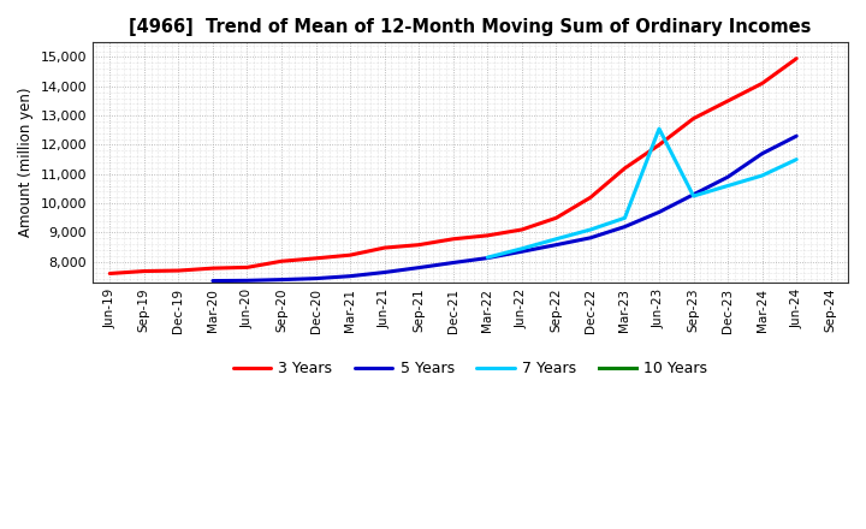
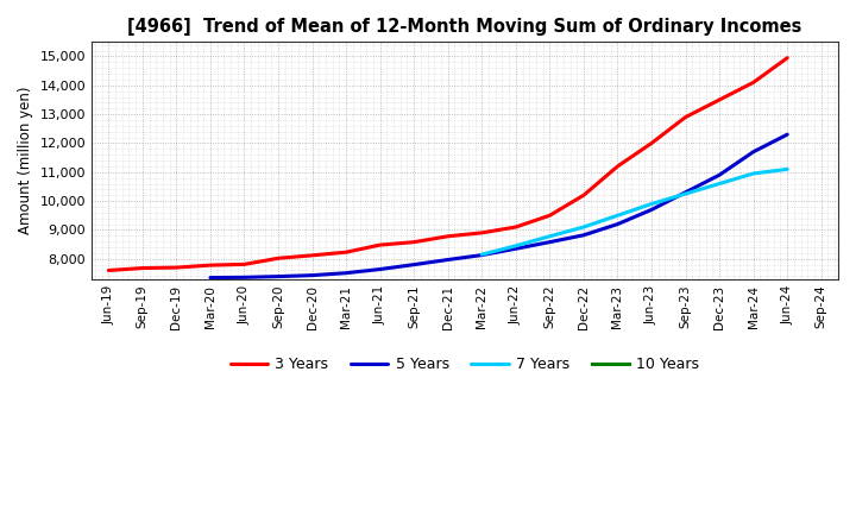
7 Years/Jun-23: 12,550 -> 9,900
7 Years/Jun-24: 11,500 -> 11,100
